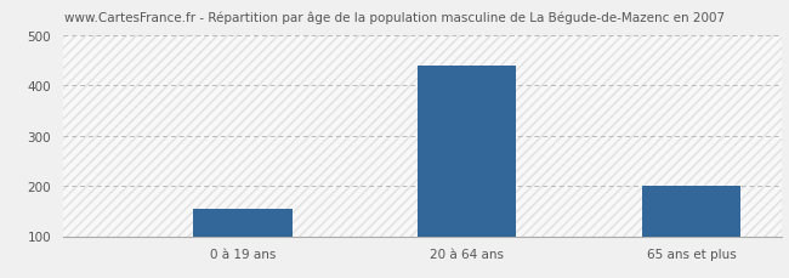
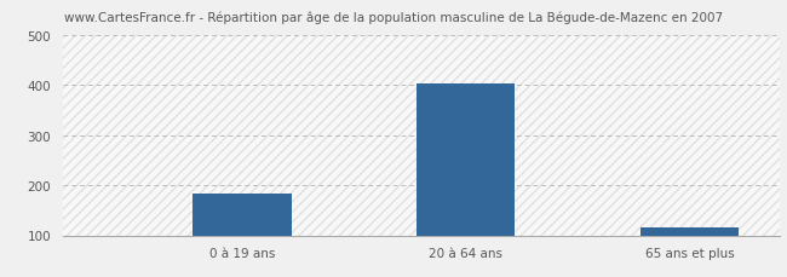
0 à 19 ans: 155 -> 183
20 à 64 ans: 440 -> 404
65 ans et plus: 200 -> 115
